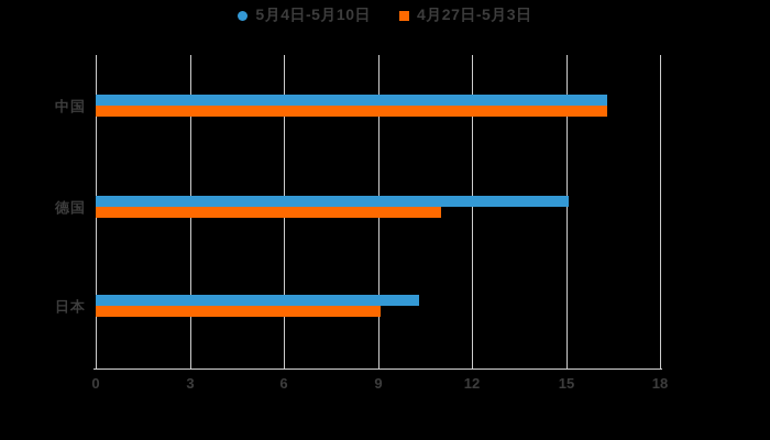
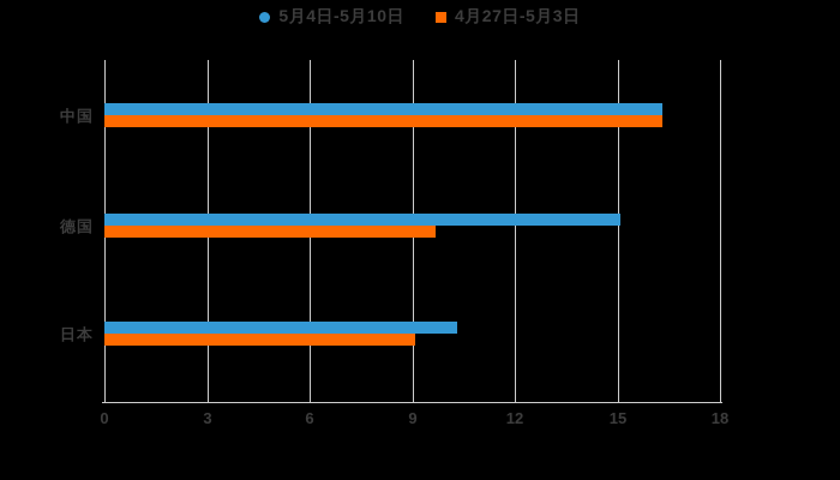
4月27日-5月3日/德国: 11.0 -> 9.7
